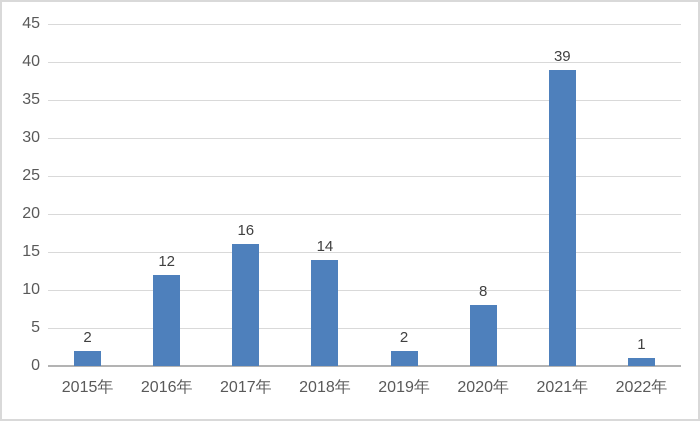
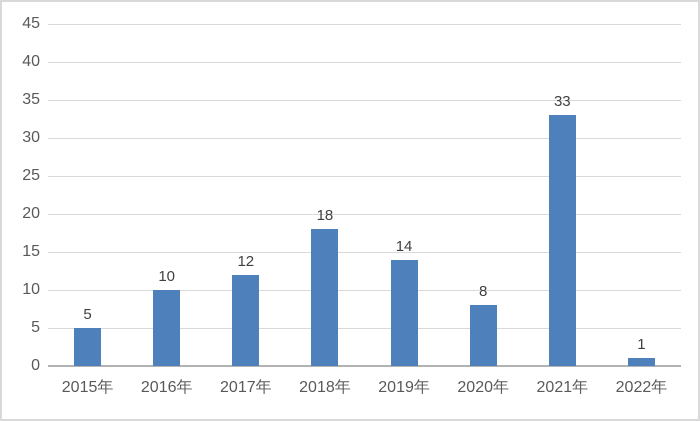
2015年: 2 -> 5
2016年: 12 -> 10
2017年: 16 -> 12
2018年: 14 -> 18
2019年: 2 -> 14
2021年: 39 -> 33
